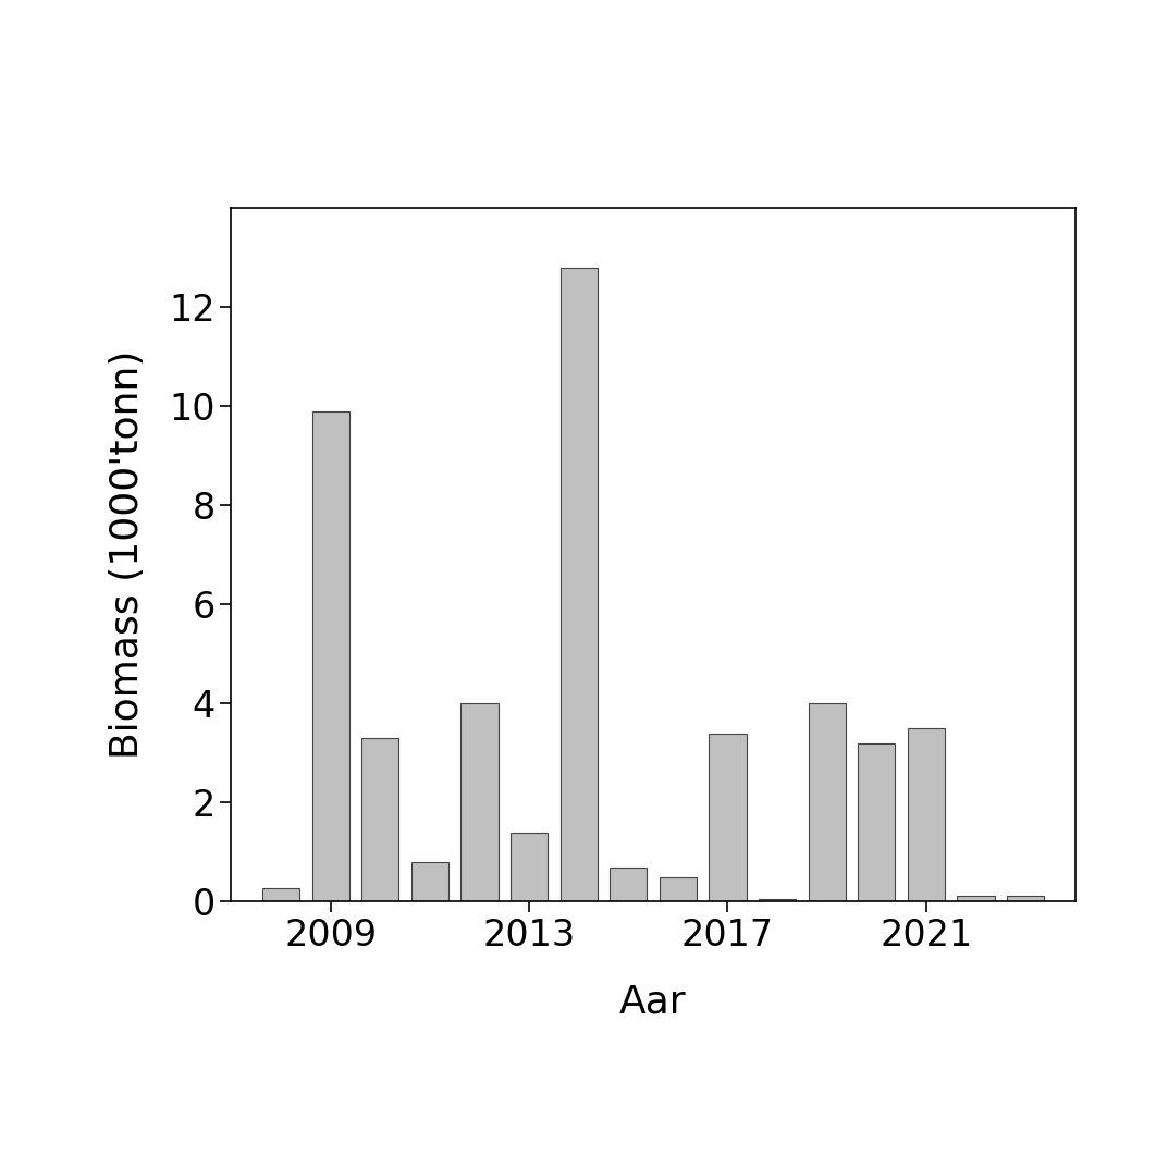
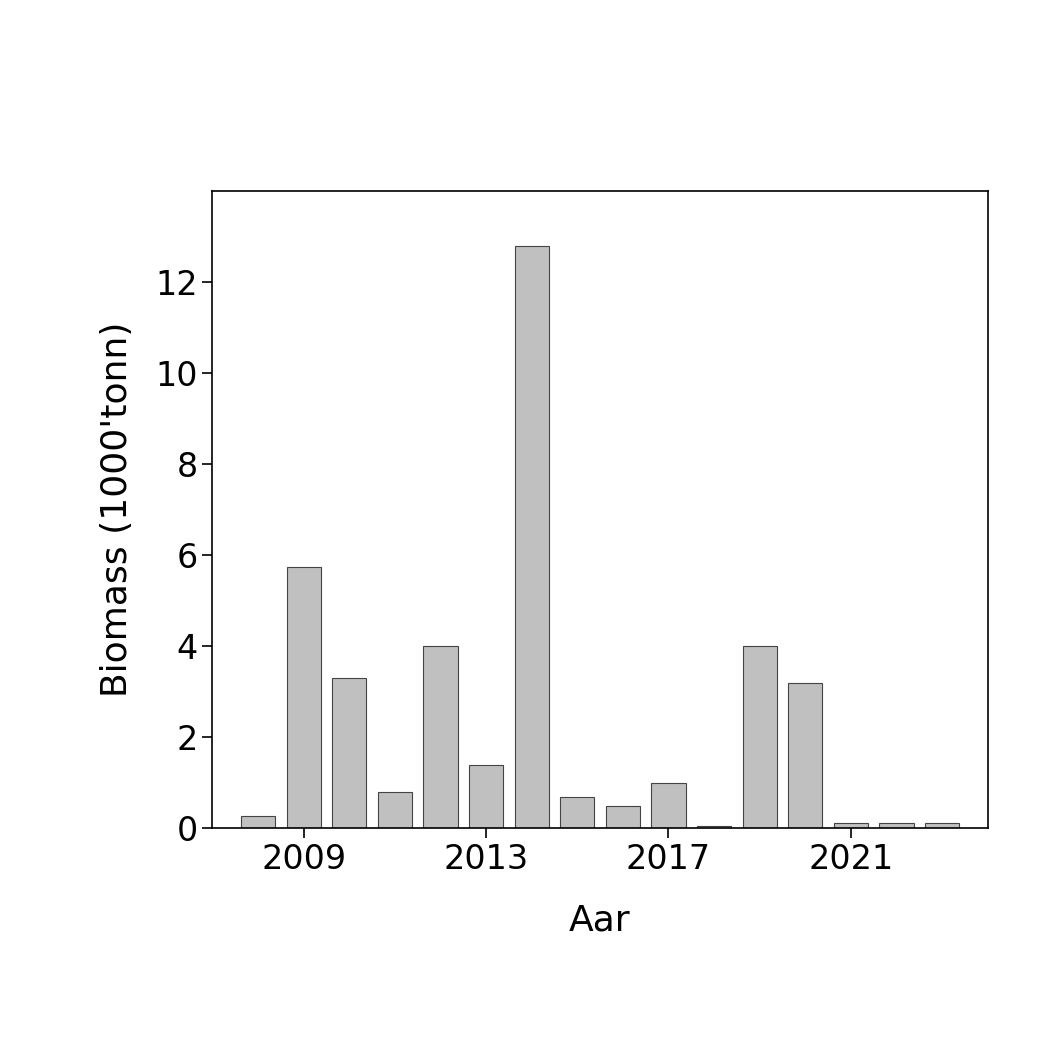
2009: 9.90 -> 5.75
2017: 3.40 -> 1.00
2021: 3.50 -> 0.12
